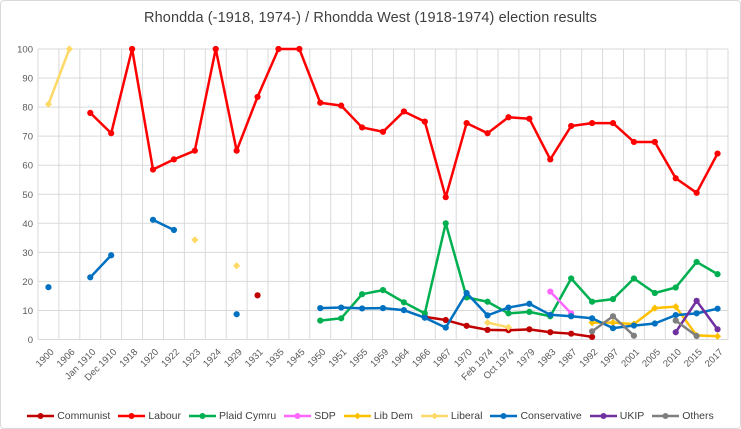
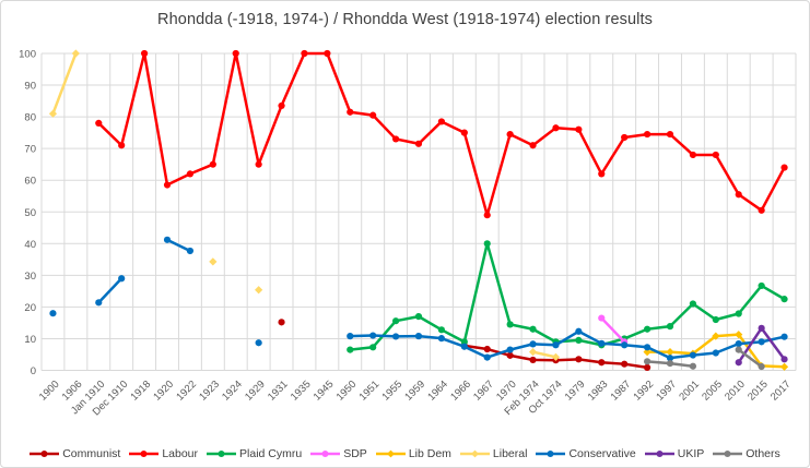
Conservative/1970: 16 -> 6
Conservative/Oct 1974: 11 -> 8
Plaid Cymru/1987: 21 -> 10
Others/1997: 8 -> 2
